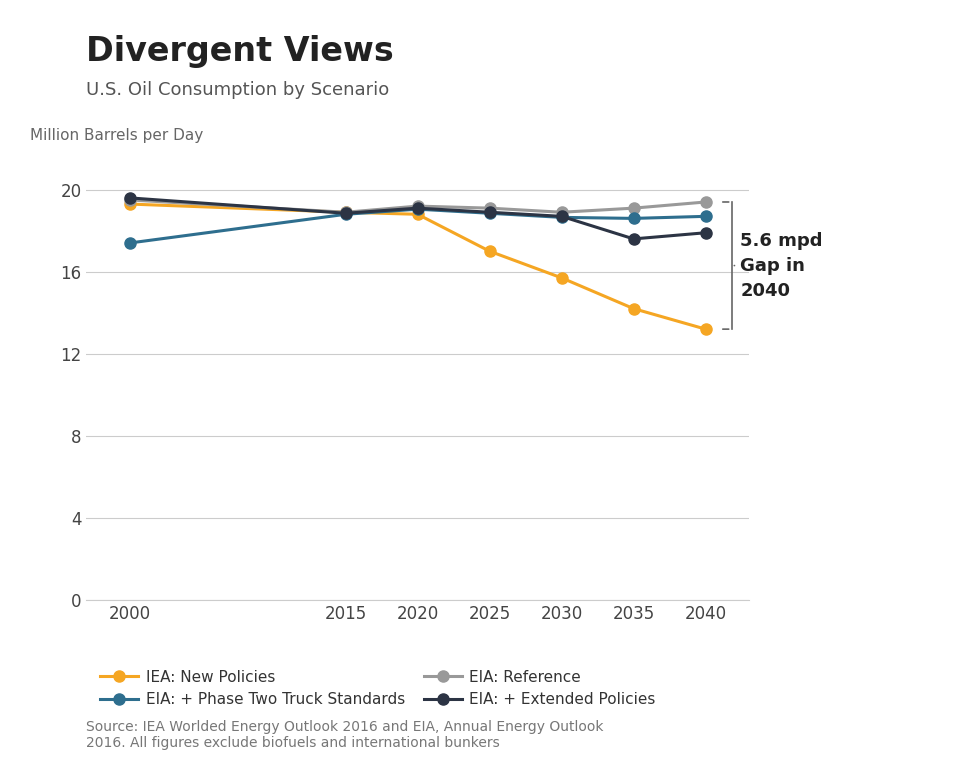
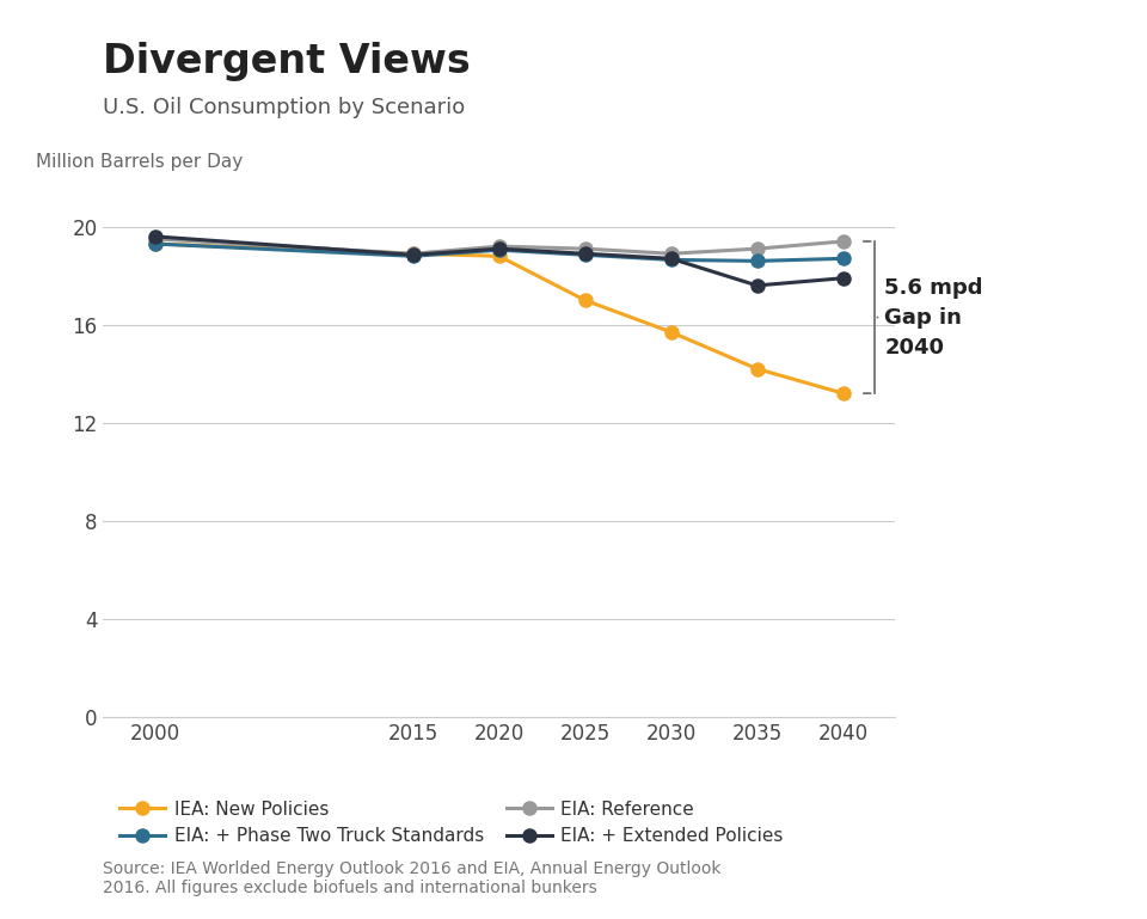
EIA: + Phase Two Truck Standards/2000: 17.40 -> 19.30
